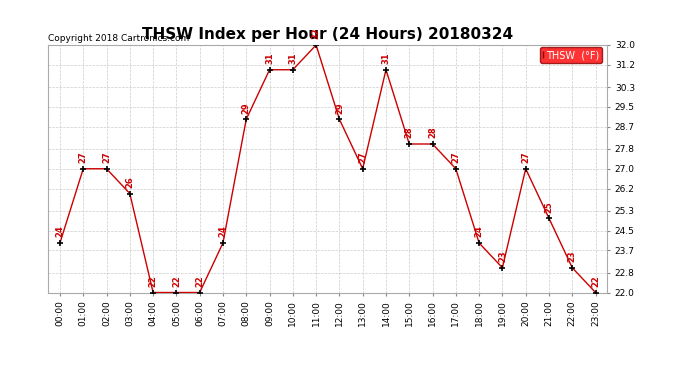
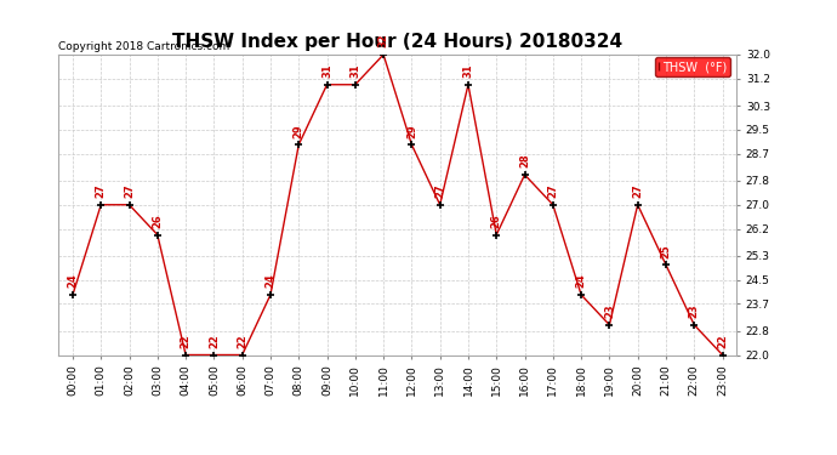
15:00: 28 -> 26
